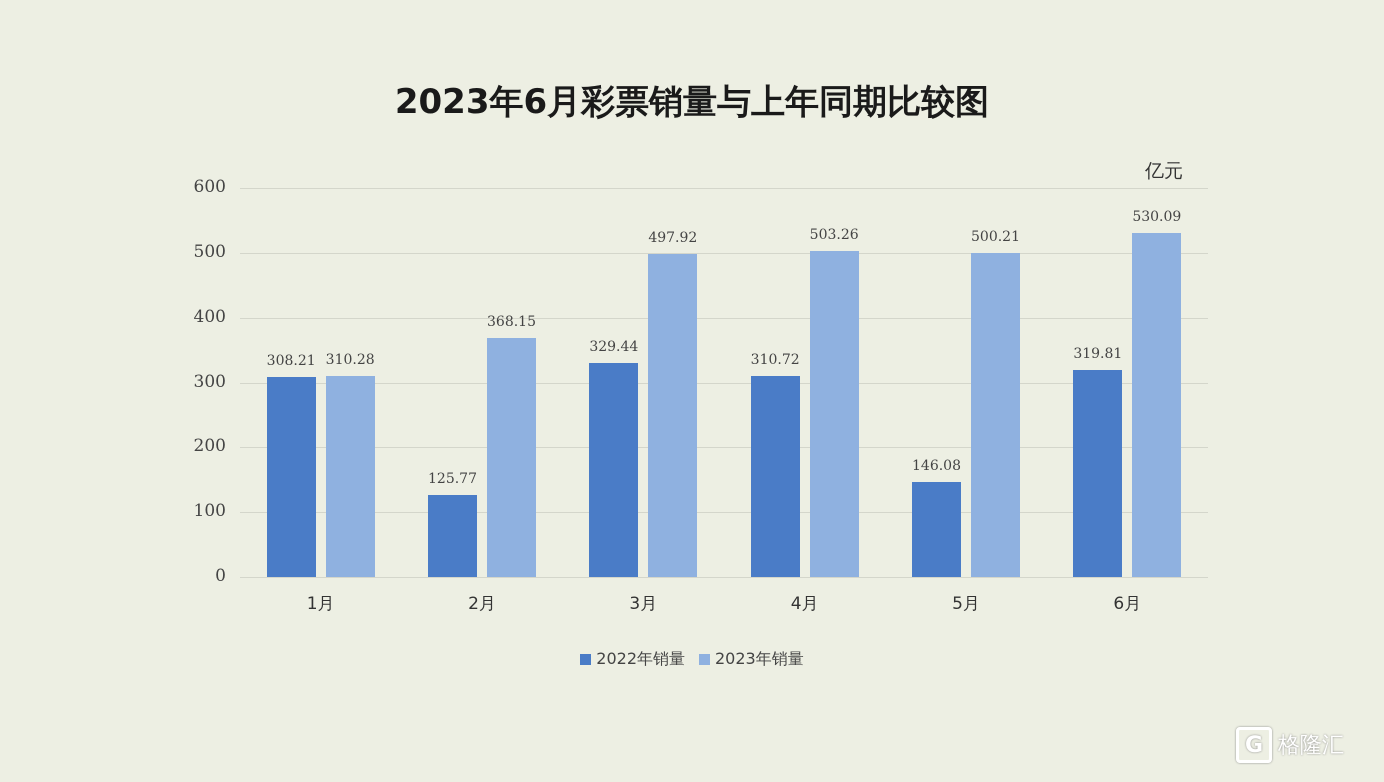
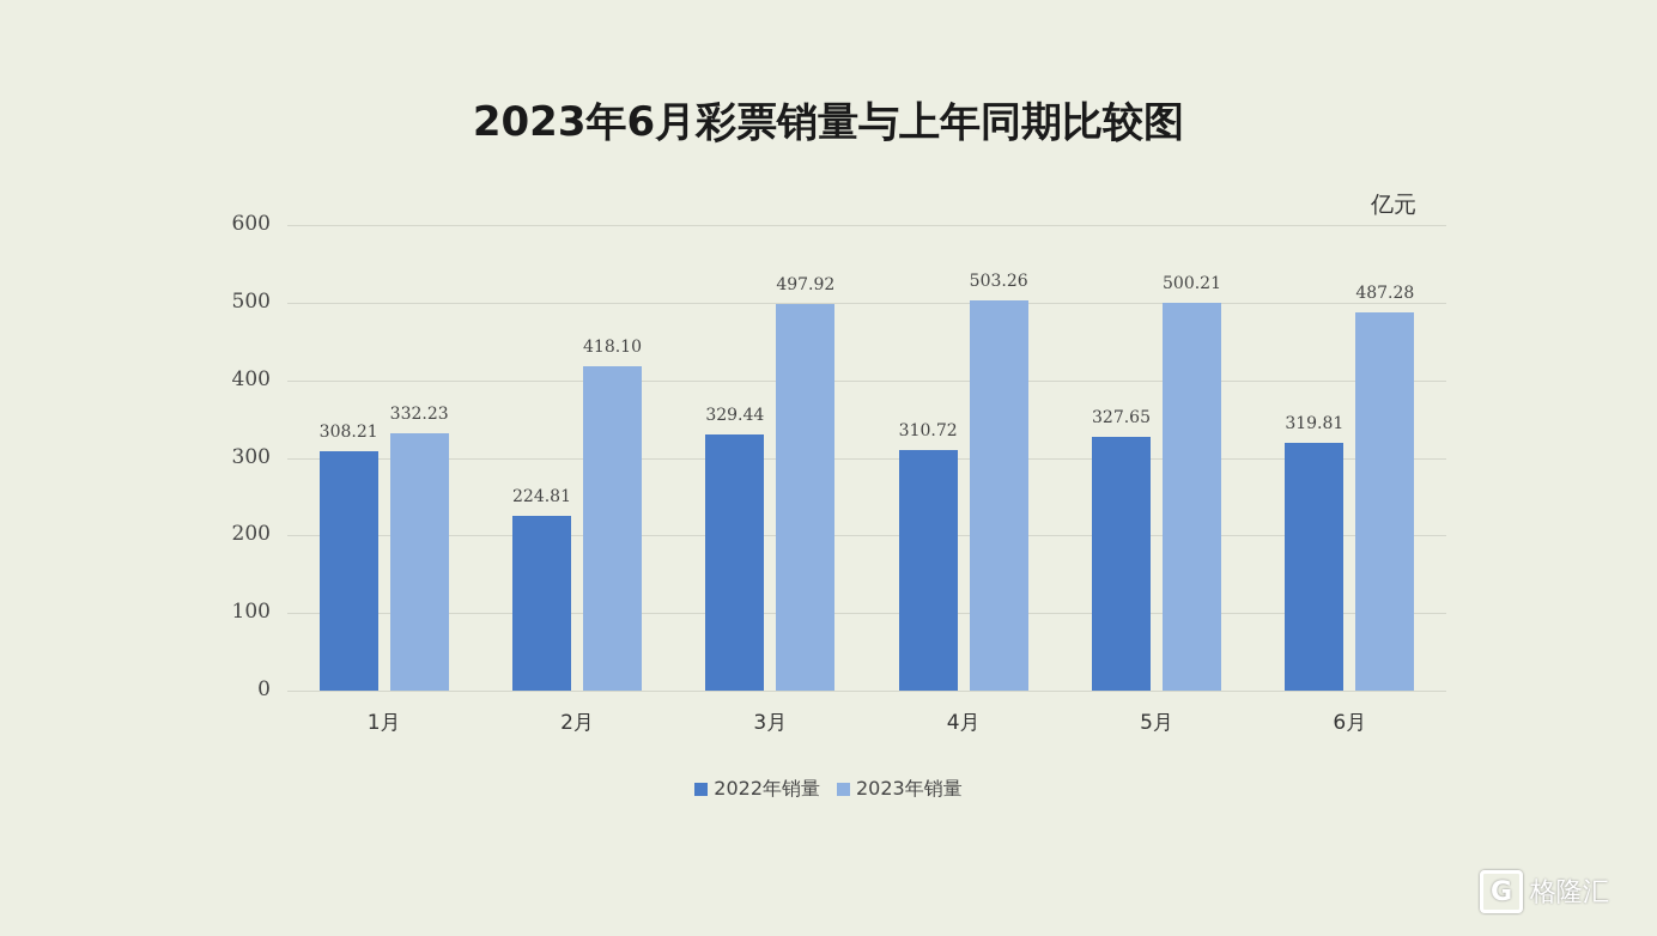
2023年销量/1月: 310.28 -> 332.23
2022年销量/2月: 125.77 -> 224.81
2023年销量/2月: 368.15 -> 418.10
2022年销量/5月: 146.08 -> 327.65
2023年销量/6月: 530.09 -> 487.28
